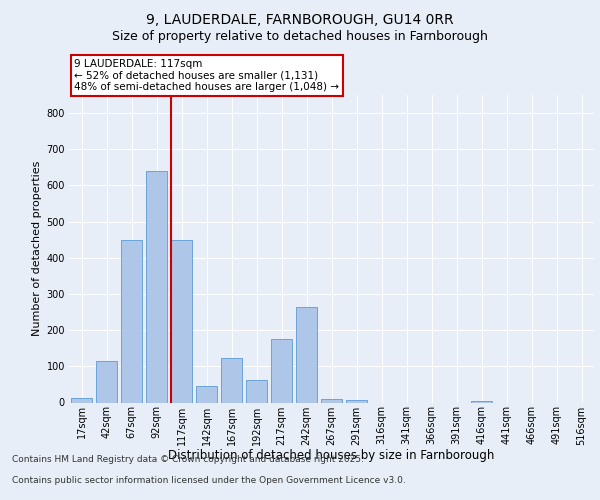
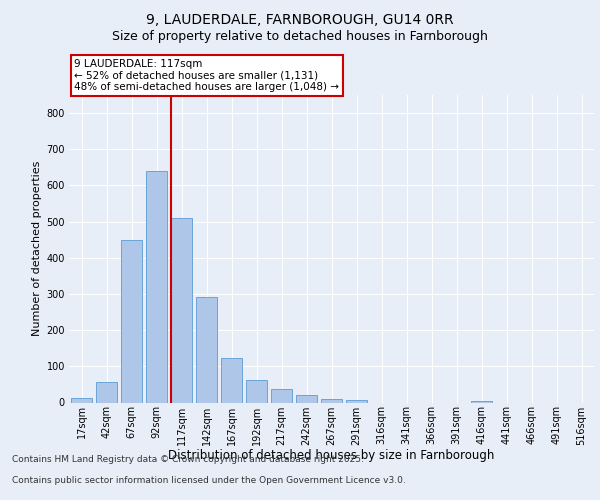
42sqm: 115 -> 58
117sqm: 450 -> 510
142sqm: 45 -> 292
217sqm: 175 -> 37
242sqm: 265 -> 22
